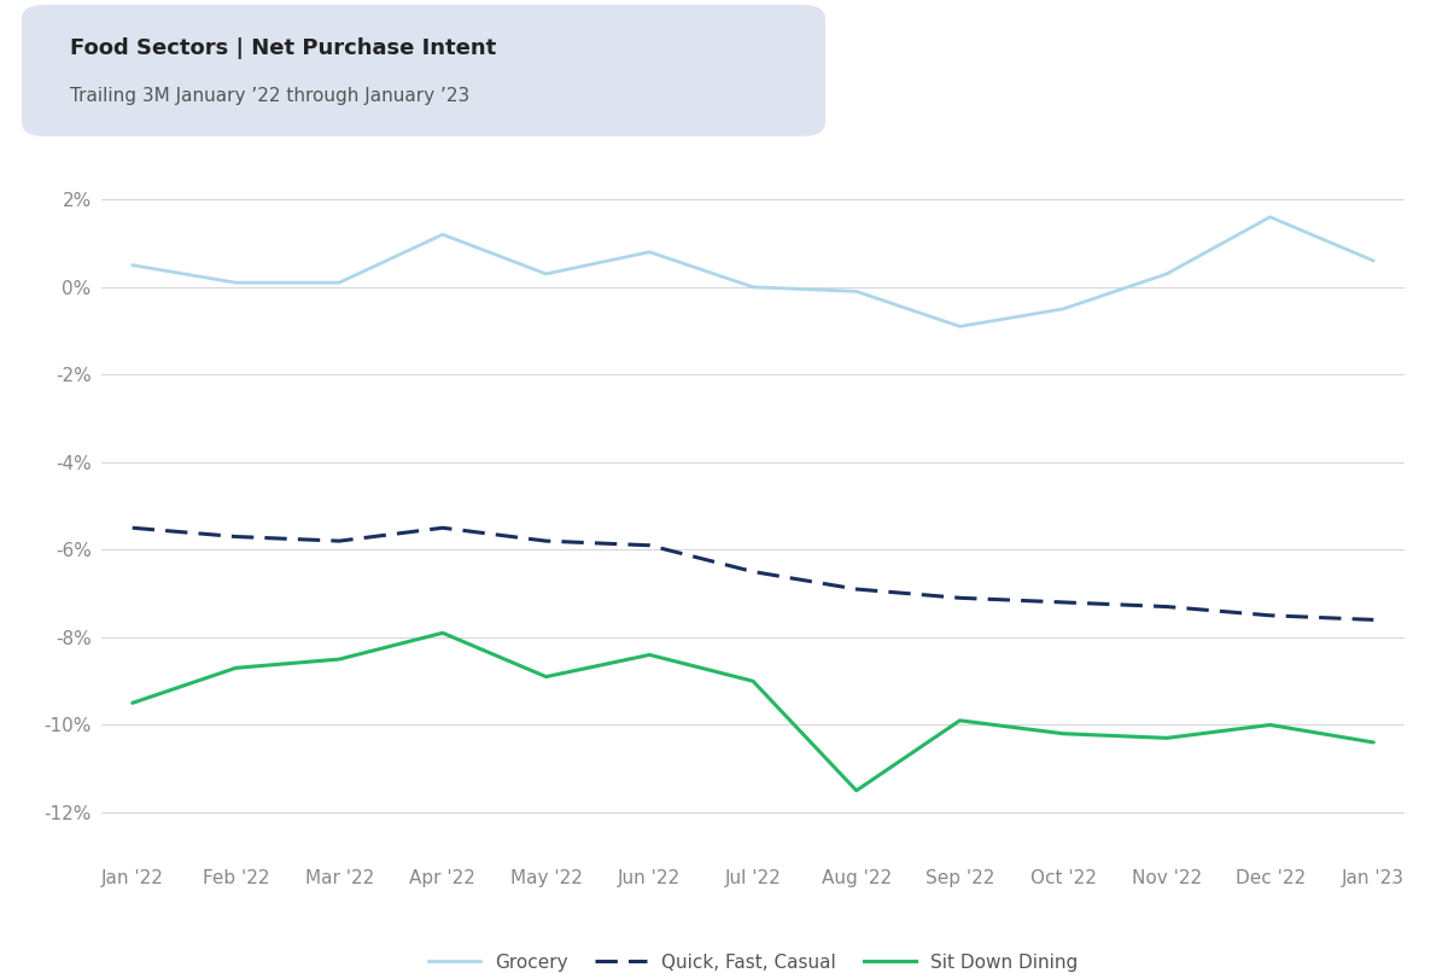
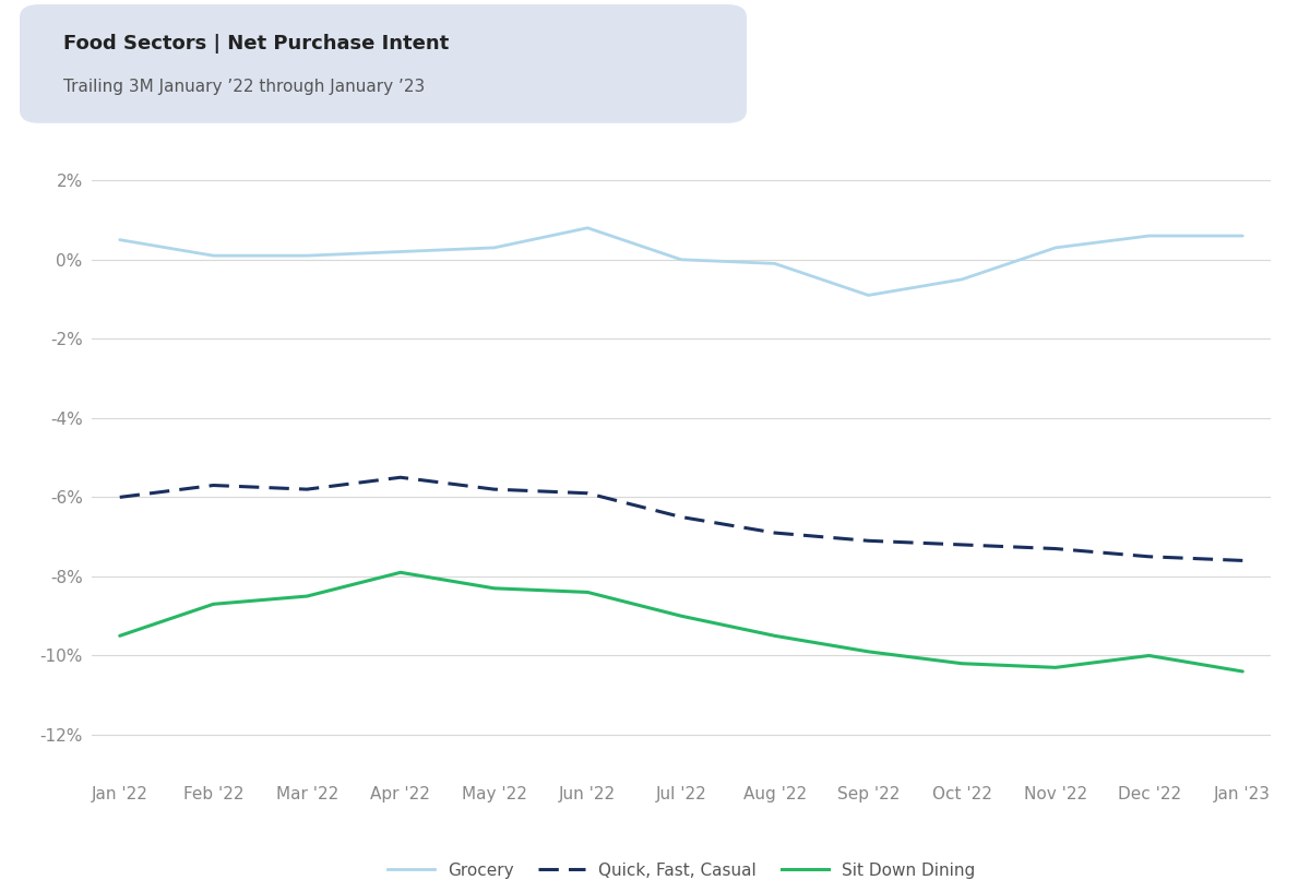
Quick, Fast, Casual/Jan '22: -5.5% -> -6.0%
Grocery/Apr '22: 1.2% -> 0.2%
Sit Down Dining/May '22: -8.9% -> -8.3%
Sit Down Dining/Aug '22: -11.5% -> -9.5%
Grocery/Dec '22: 1.6% -> 0.6%
